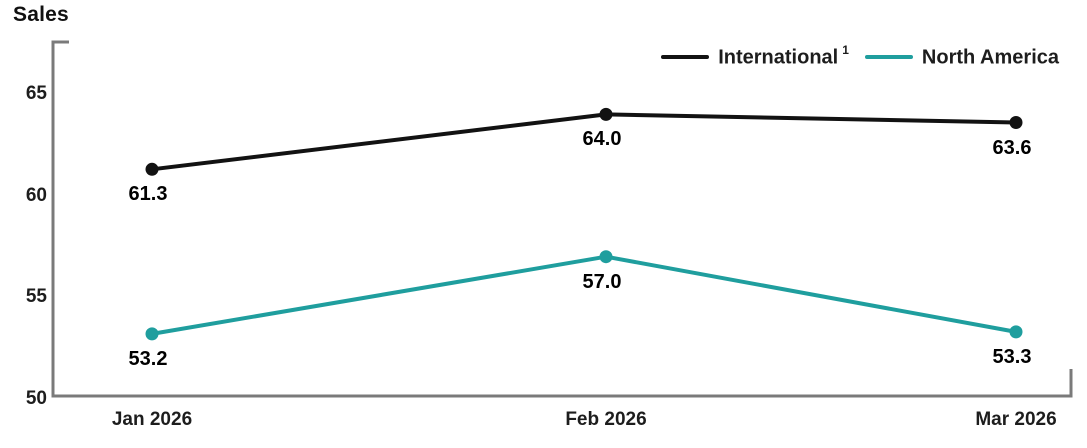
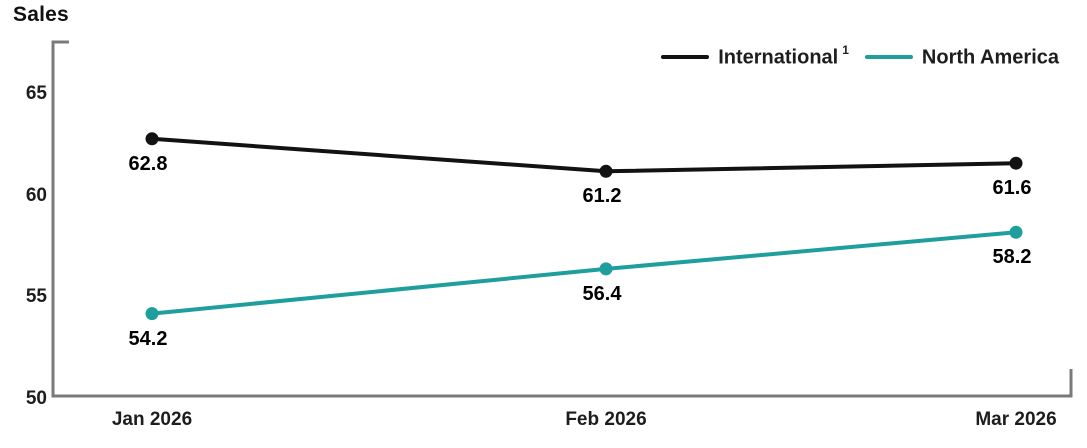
International/Jan 2026: 61.3 -> 62.8
North America/Jan 2026: 53.2 -> 54.2
International/Feb 2026: 64.0 -> 61.2
North America/Feb 2026: 57.0 -> 56.4
International/Mar 2026: 63.6 -> 61.6
North America/Mar 2026: 53.3 -> 58.2
